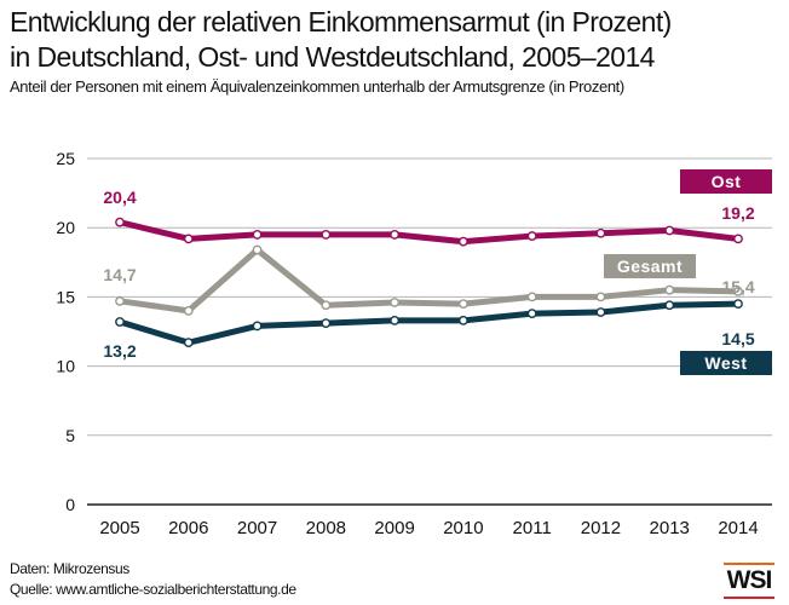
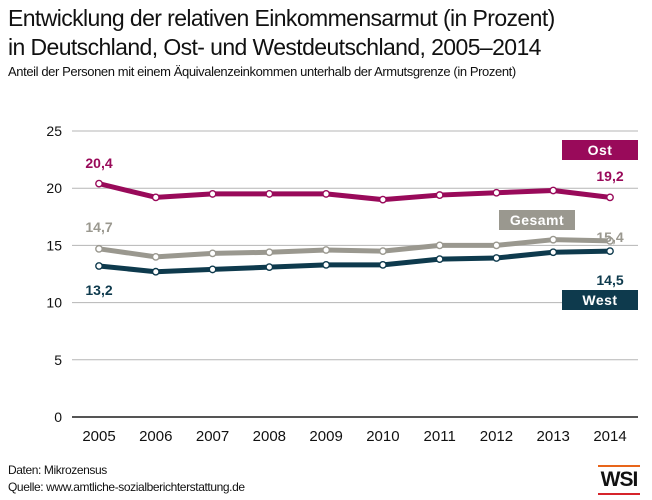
West/2006: 11.7 -> 12.7
Gesamt/2007: 18.4 -> 14.3
